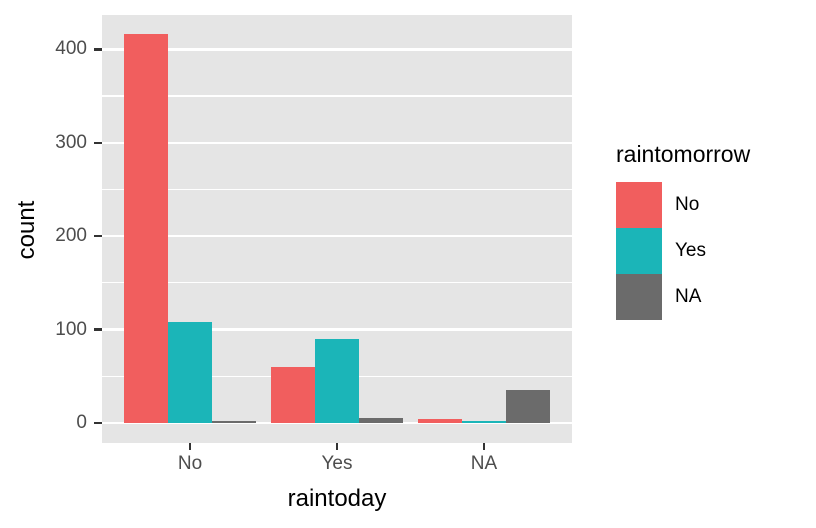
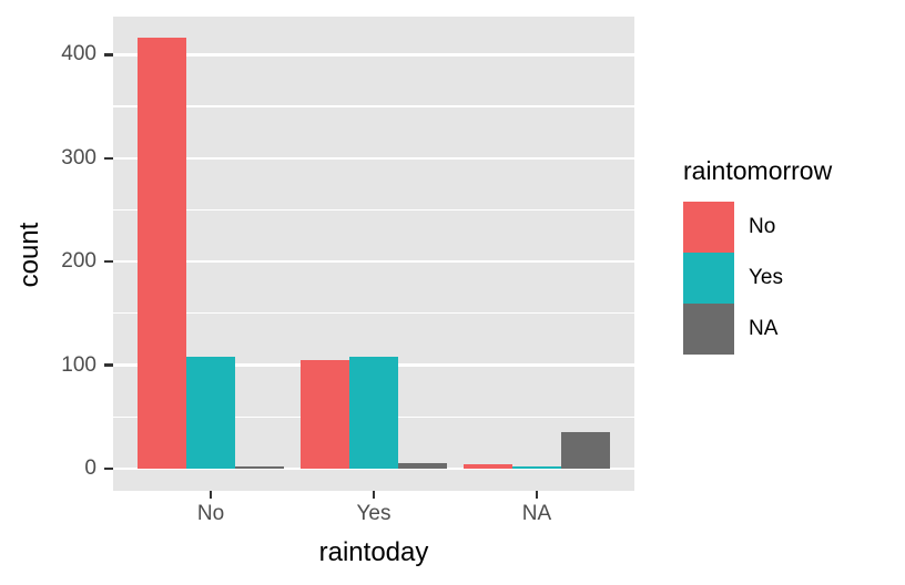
No/Yes: 60 -> 100
Yes/Yes: 90 -> 110
